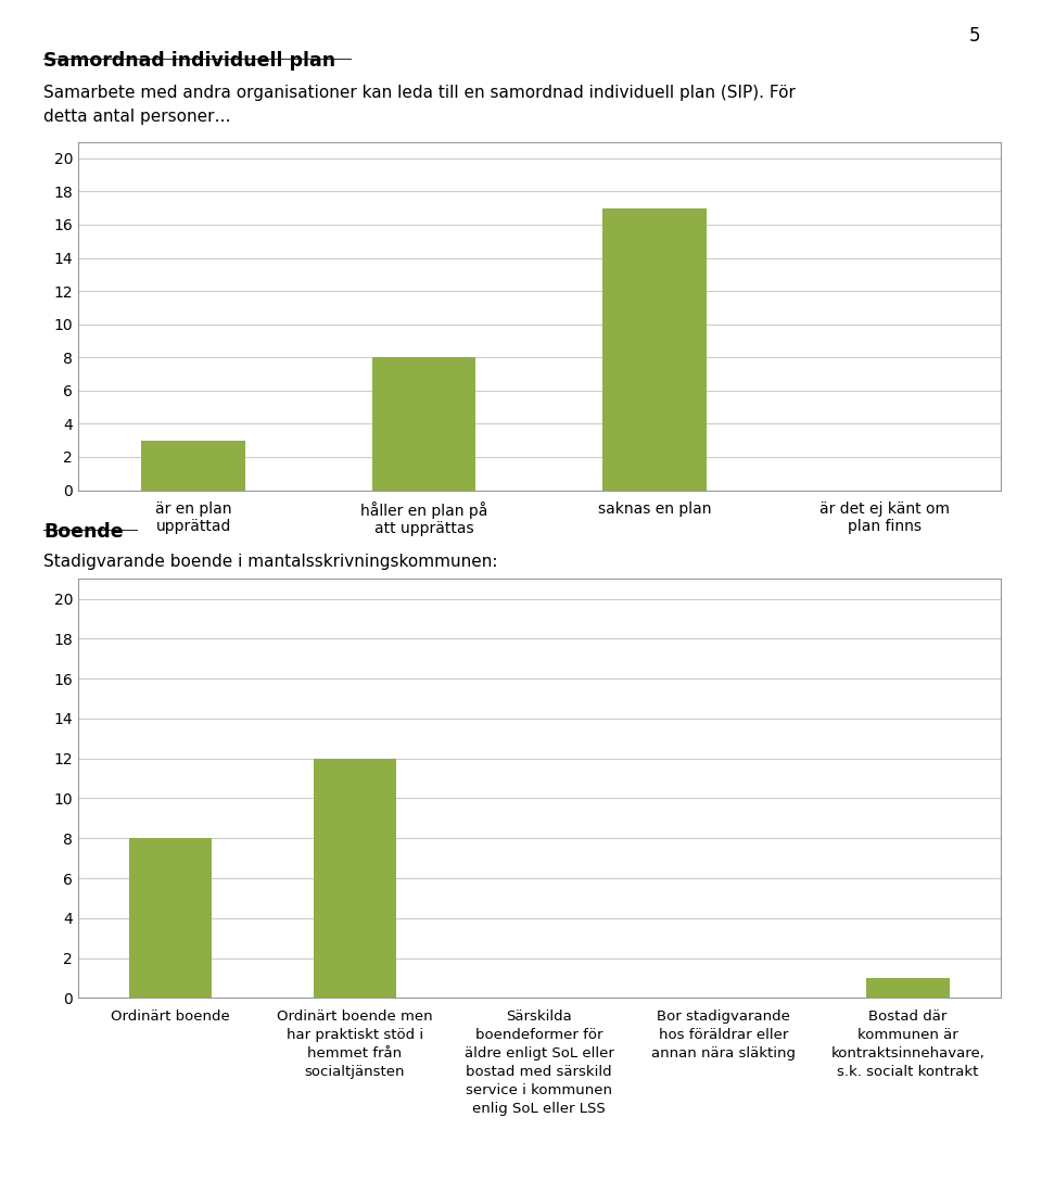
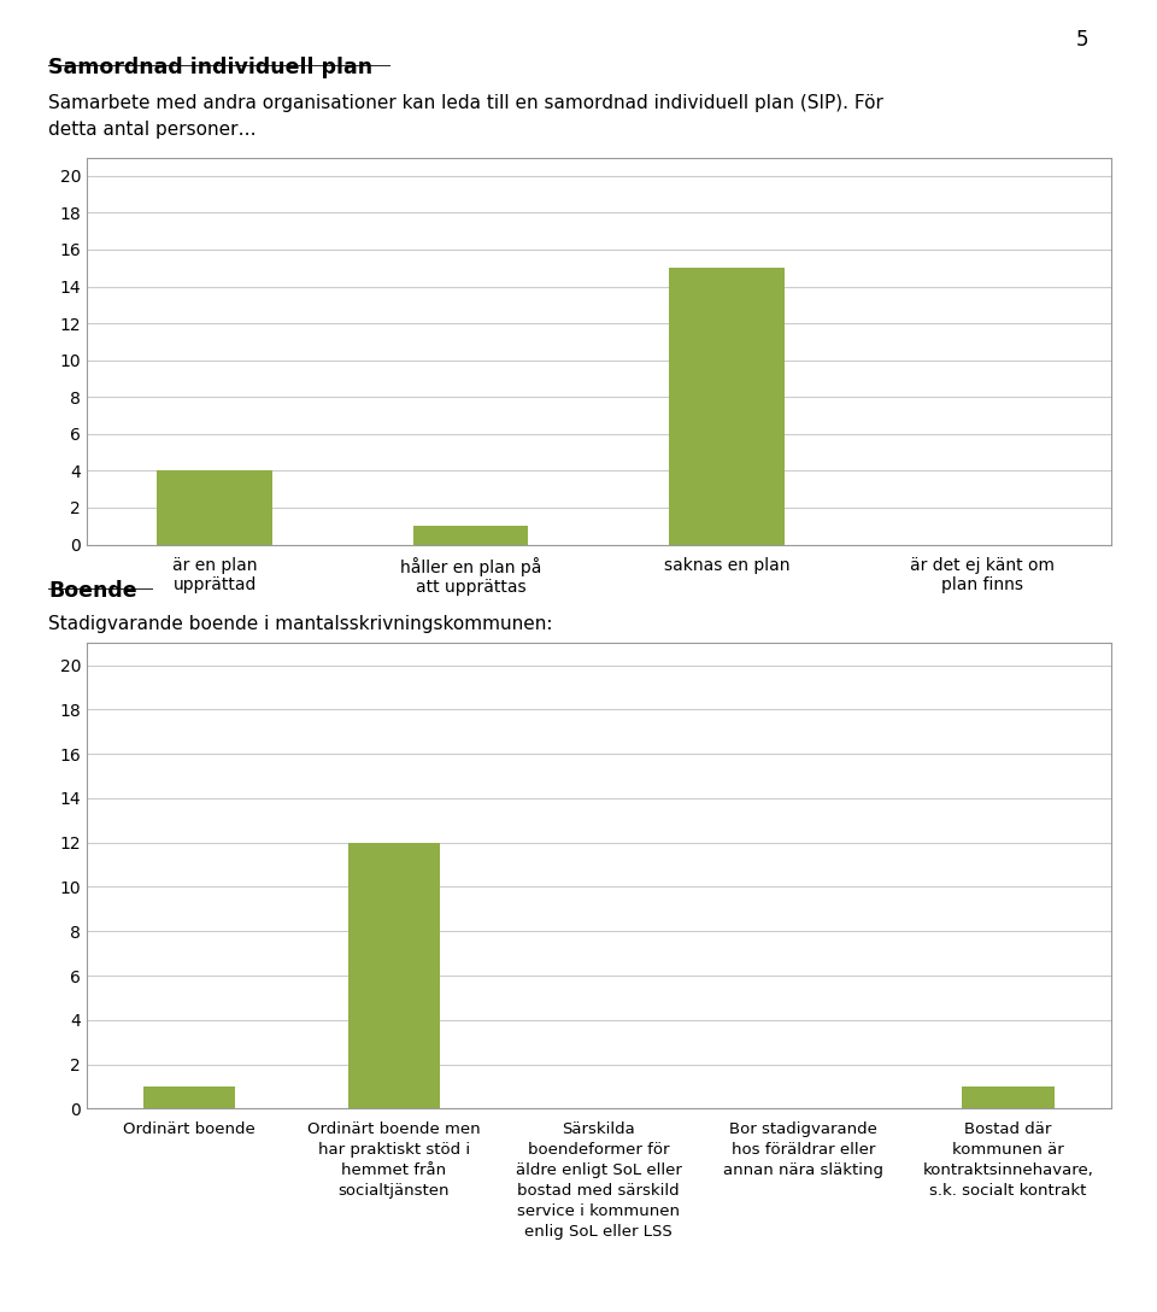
är en plan upprättad: 3 -> 4
håller en plan på att upprättas: 8 -> 1
saknas en plan: 17 -> 15
Ordinärt boende: 8 -> 1
